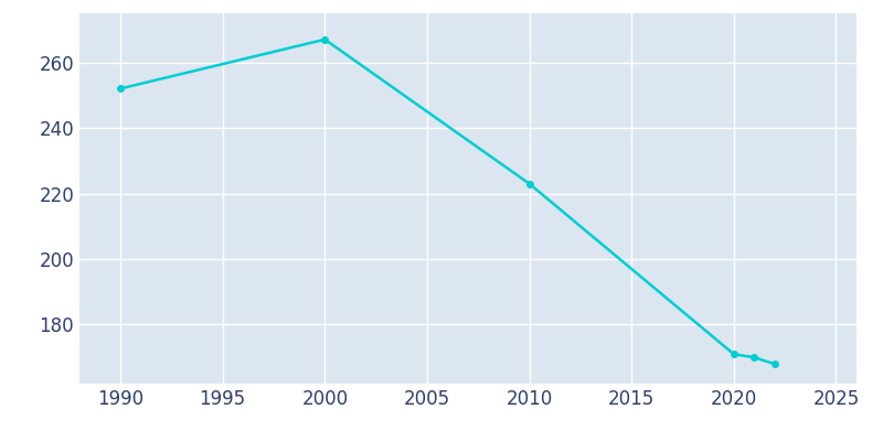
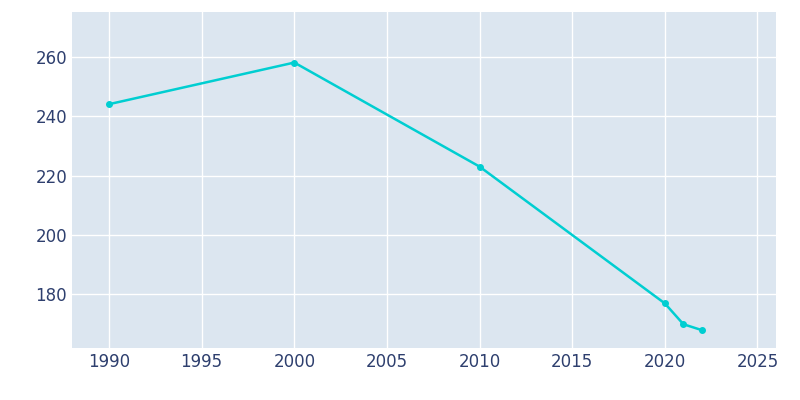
1990: 252 -> 244
2000: 267 -> 258
2020: 171 -> 177
